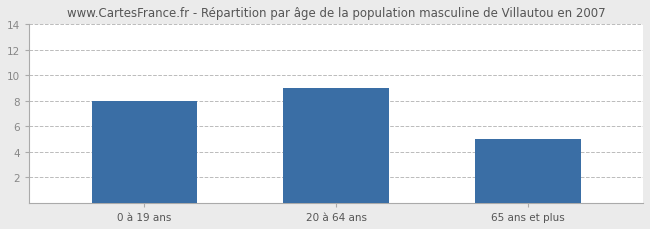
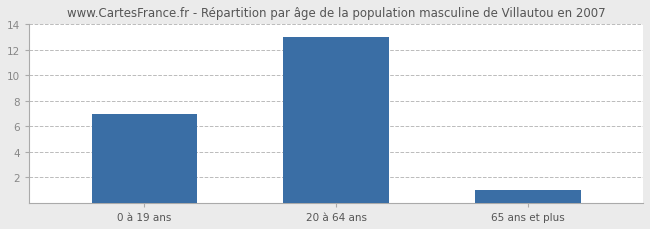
0 à 19 ans: 8 -> 7
20 à 64 ans: 9 -> 13
65 ans et plus: 5 -> 1
